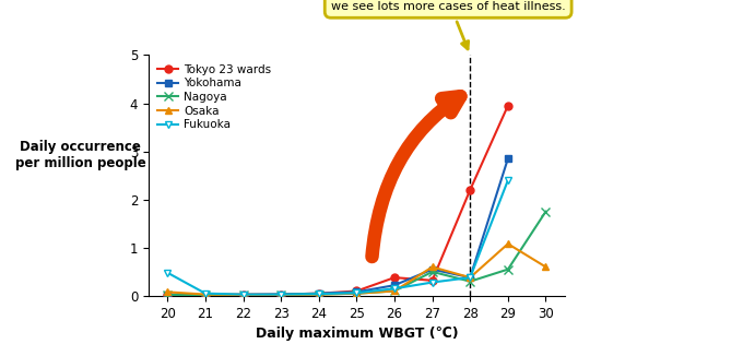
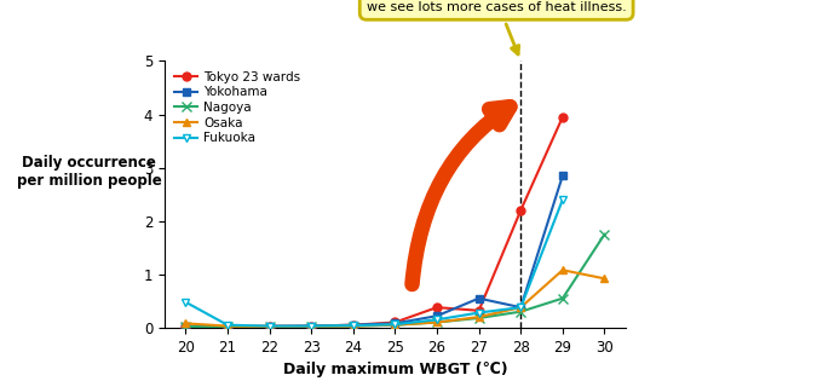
Nagoya/27: 0.50 -> 0.18
Osaka/27: 0.60 -> 0.20
Osaka/30: 0.60 -> 0.92
